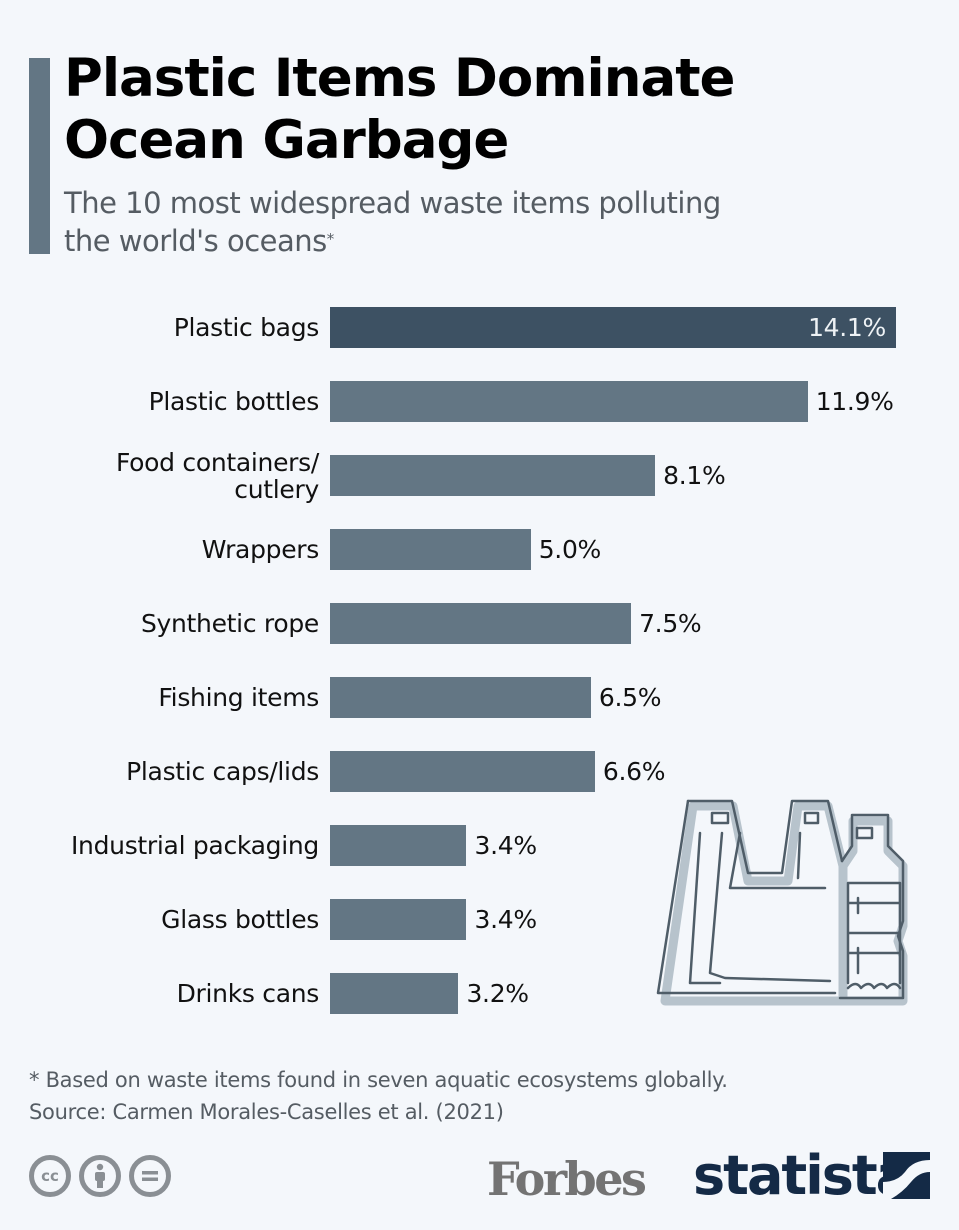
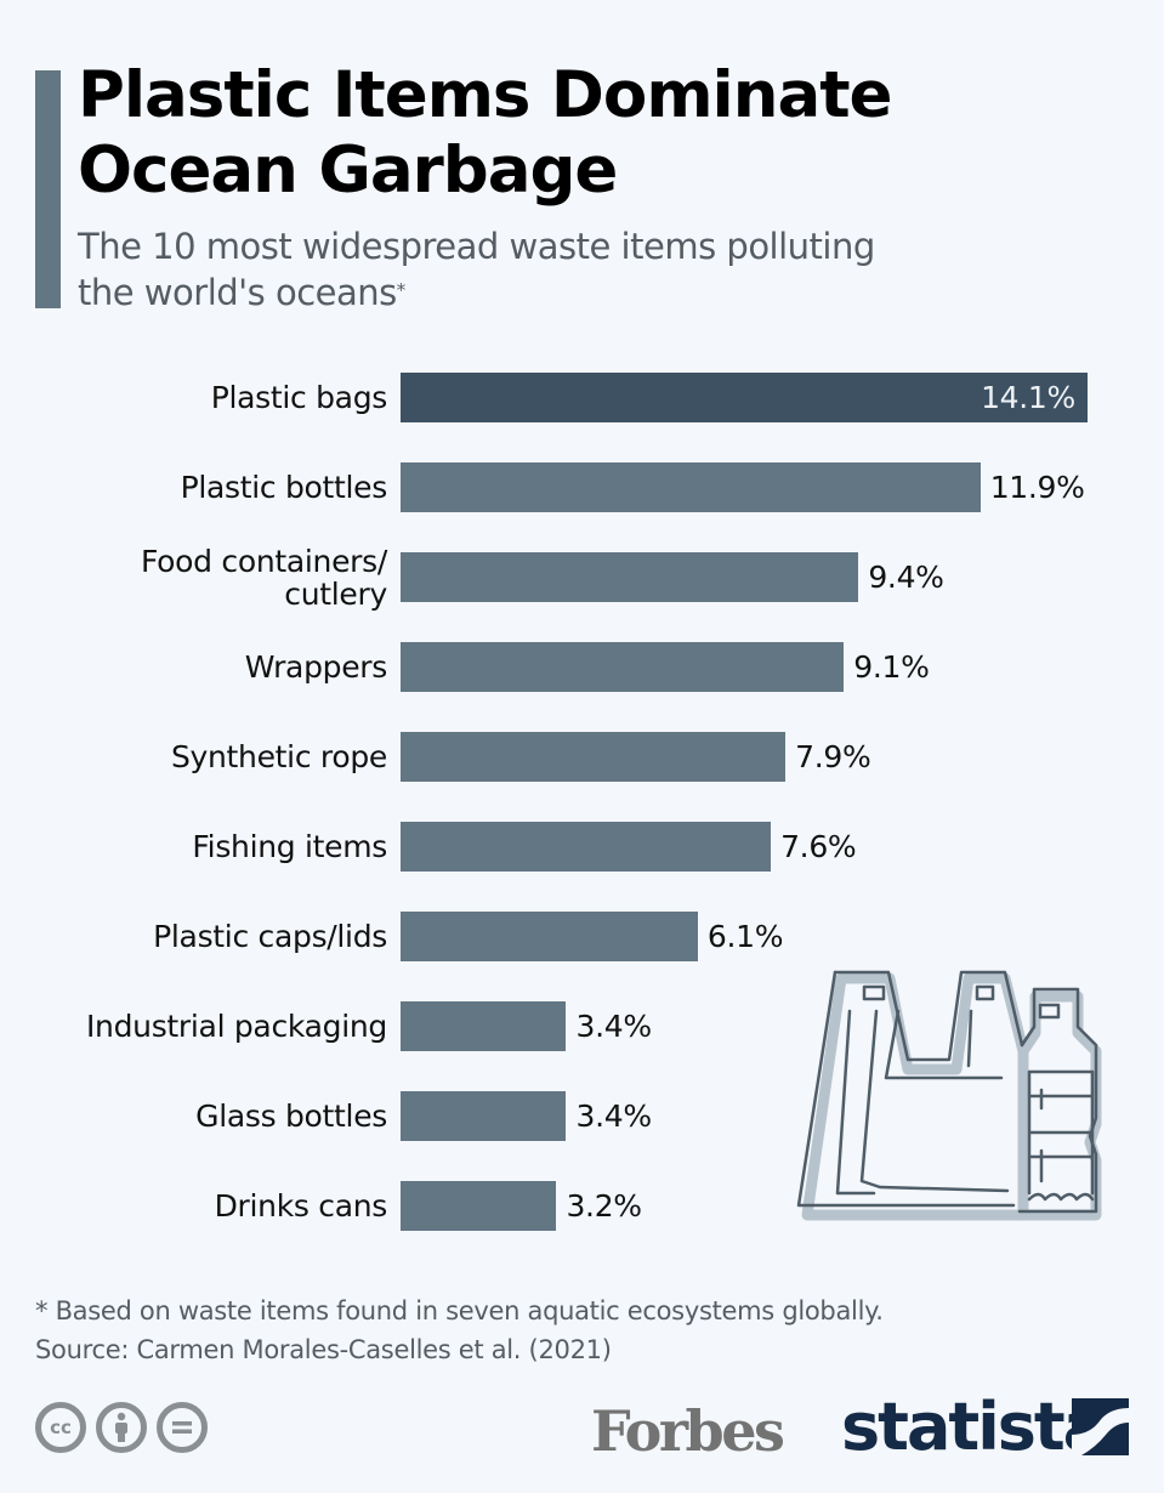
Food containers/ cutlery: 8.1% -> 9.4%
Wrappers: 5.0% -> 9.1%
Synthetic rope: 7.5% -> 7.9%
Fishing items: 6.5% -> 7.6%
Plastic caps/lids: 6.6% -> 6.1%
